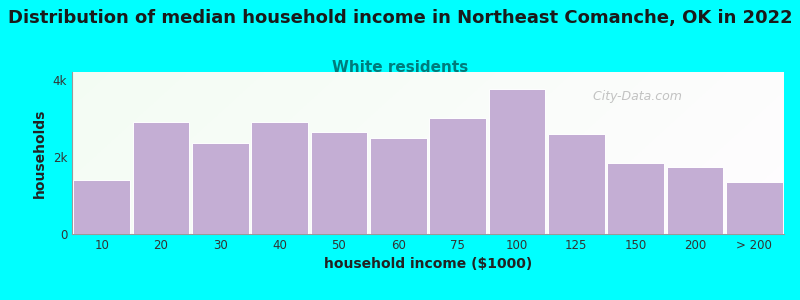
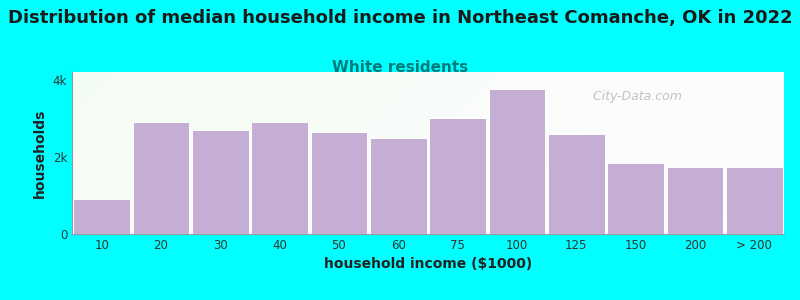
10: 1.40k -> 0.90k
30: 2.35k -> 2.70k
> 200: 1.35k -> 1.75k
